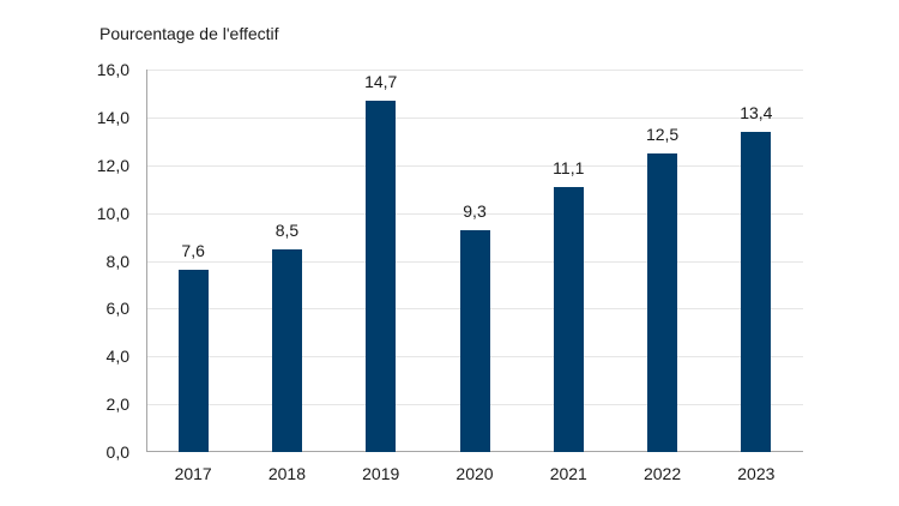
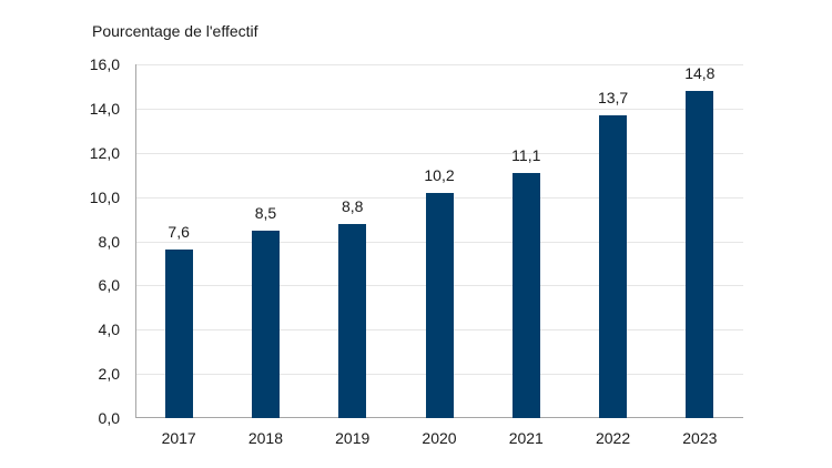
2019: 14,7 -> 8,8
2020: 9,3 -> 10,2
2022: 12,5 -> 13,7
2023: 13,4 -> 14,8
